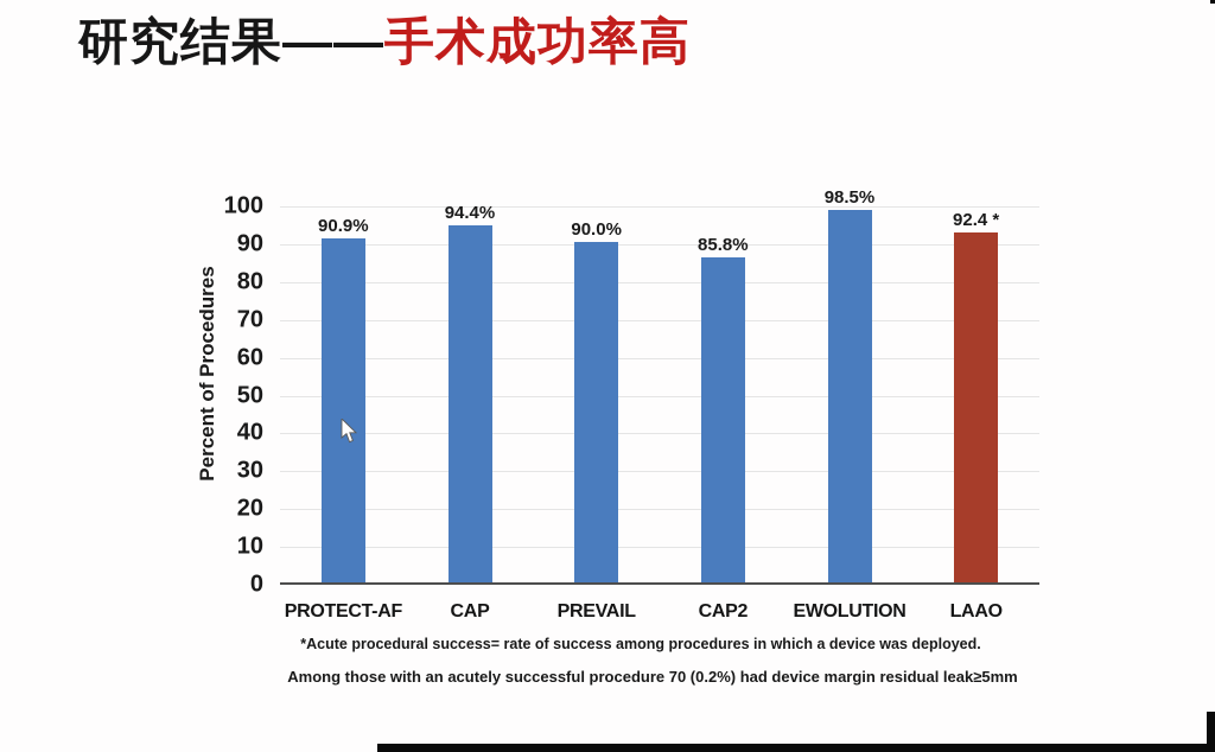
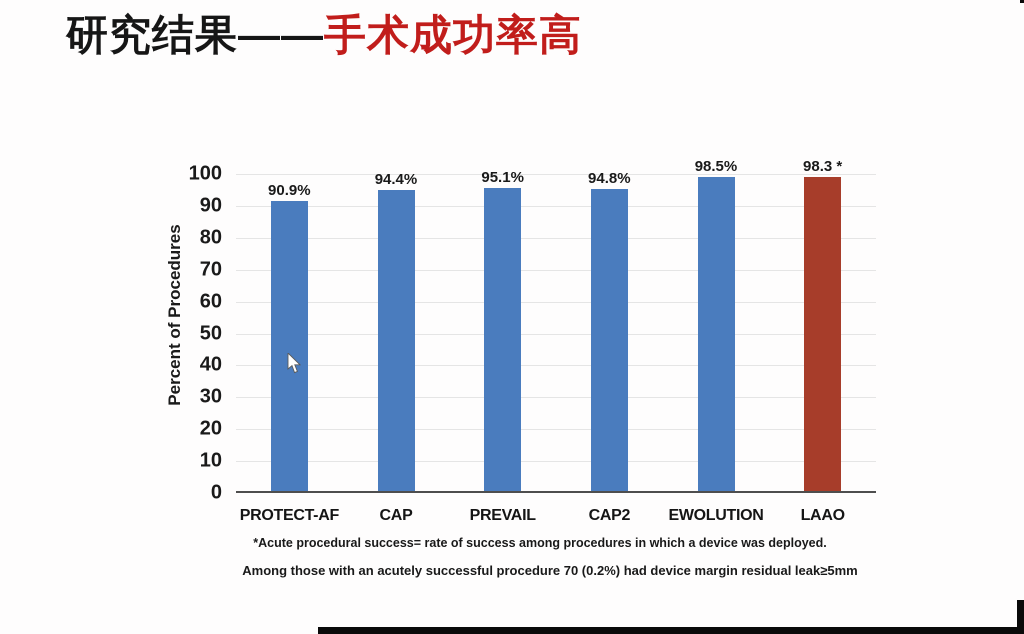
PREVAIL: 90.0% -> 95.1%
CAP2: 85.8% -> 94.8%
LAAO: 92.4 -> 98.3
